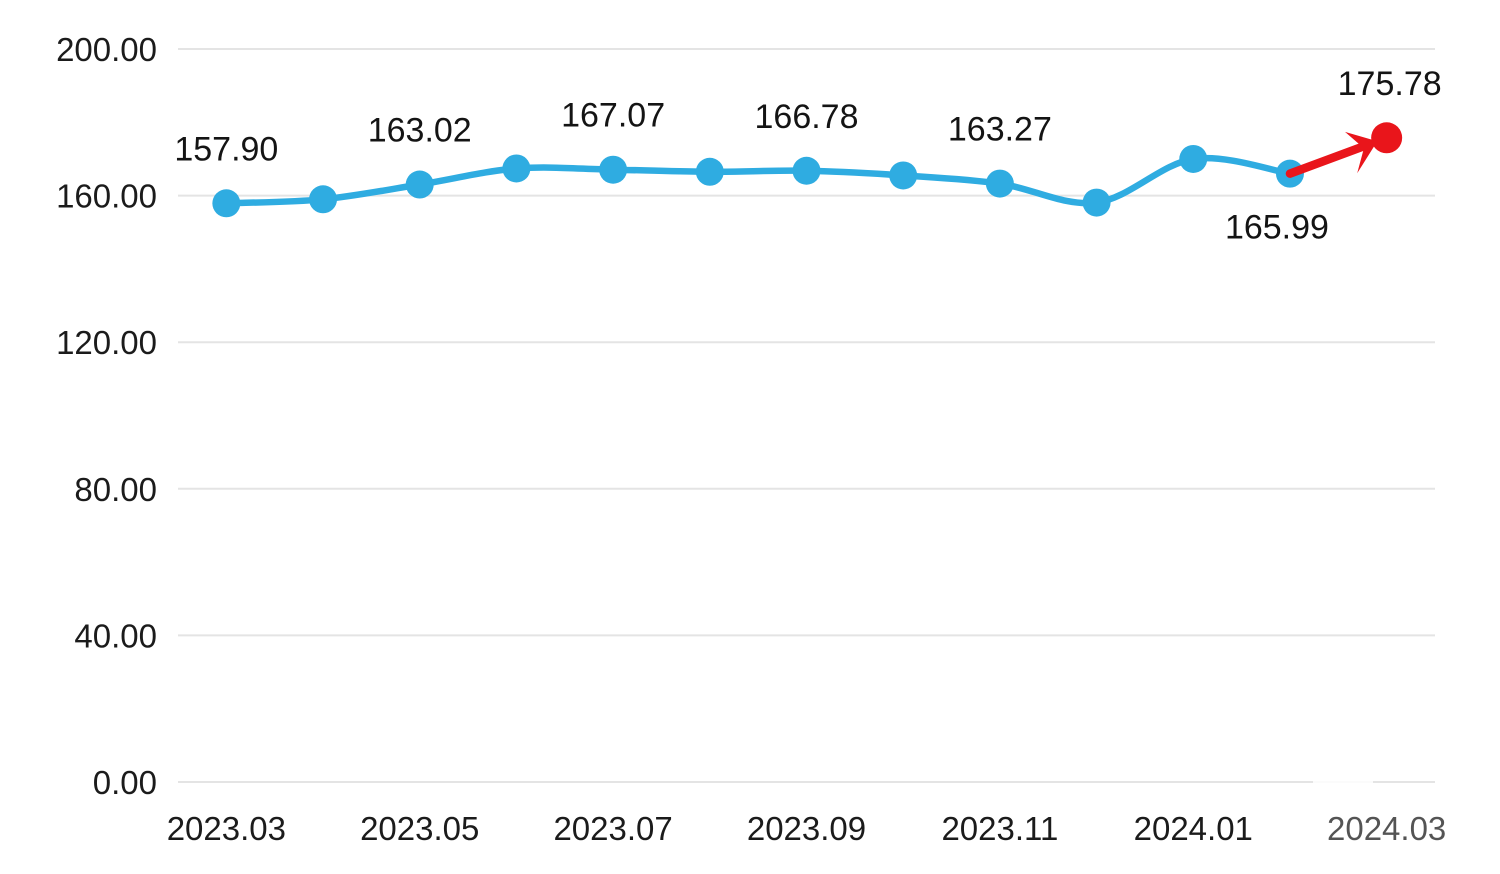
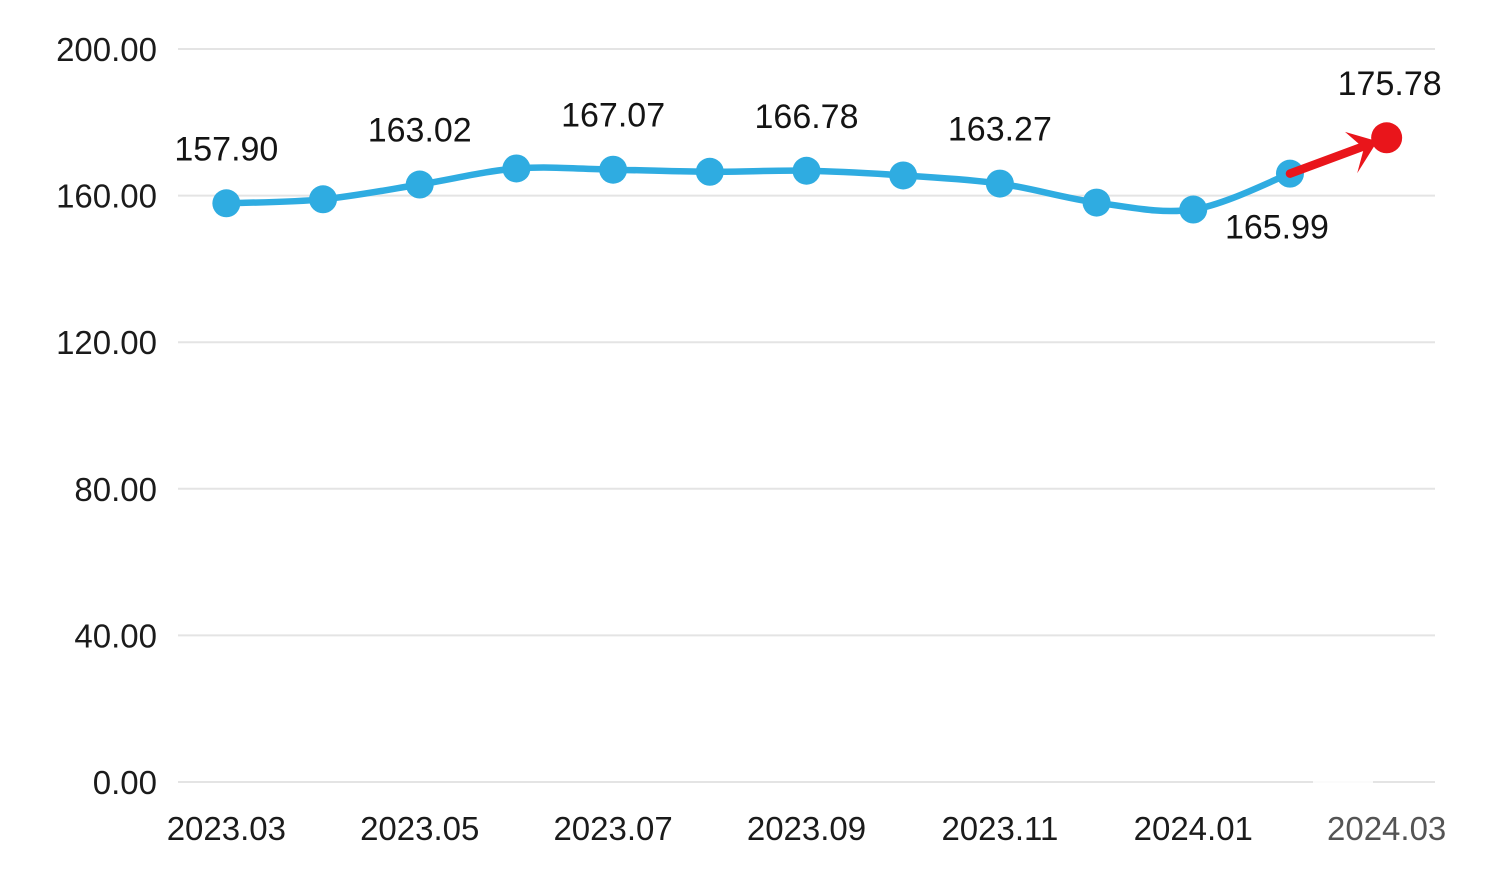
2024.01: 170 -> 156
